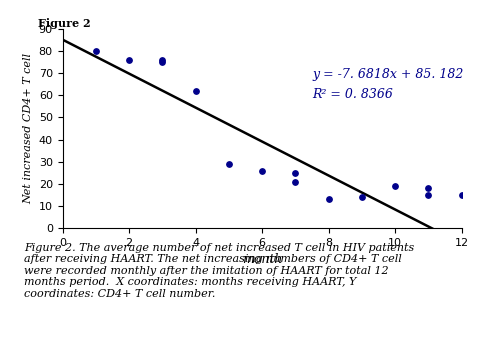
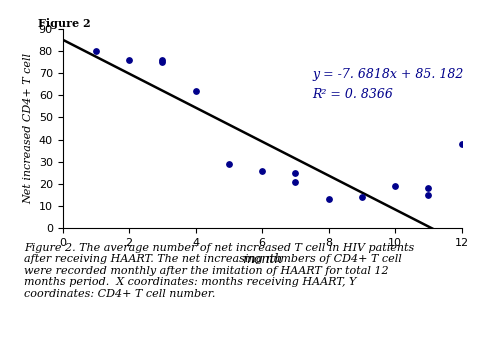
12: 15 -> 38
